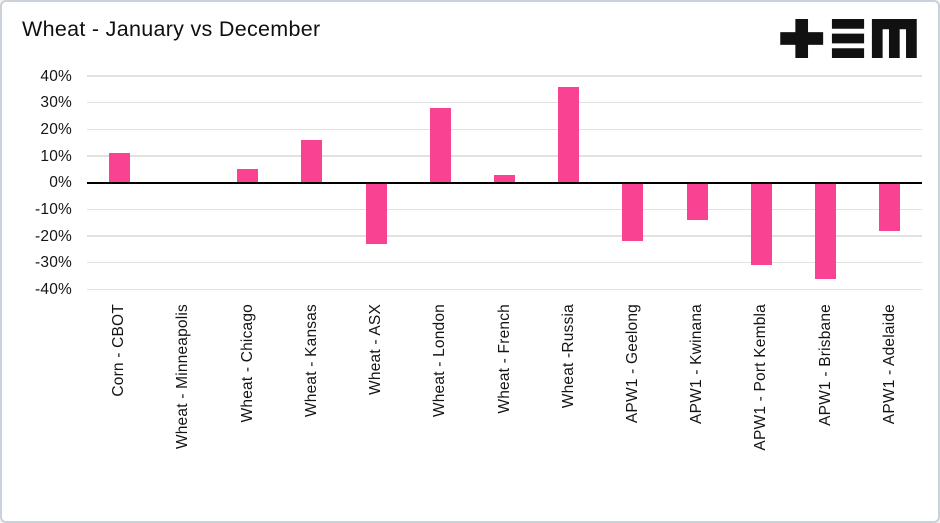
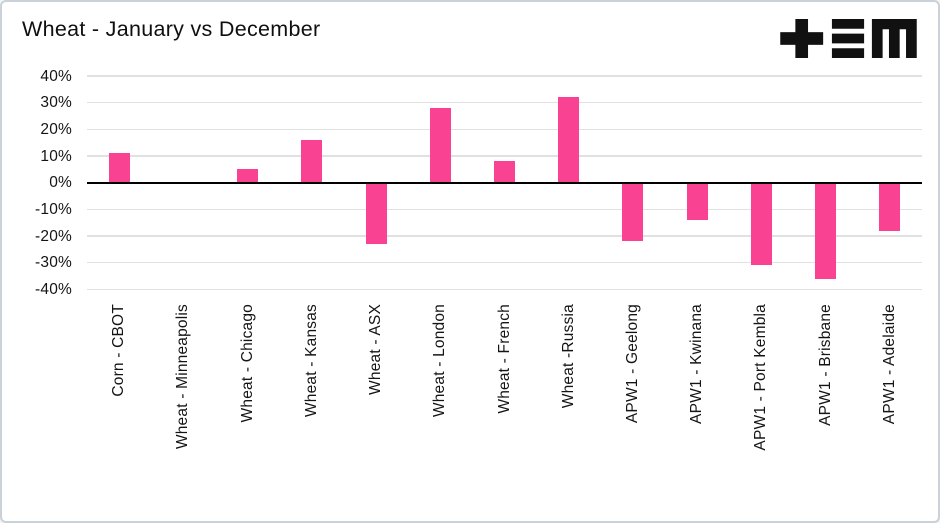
Wheat - French: 3% -> 8%
Wheat -Russia: 36% -> 32%
